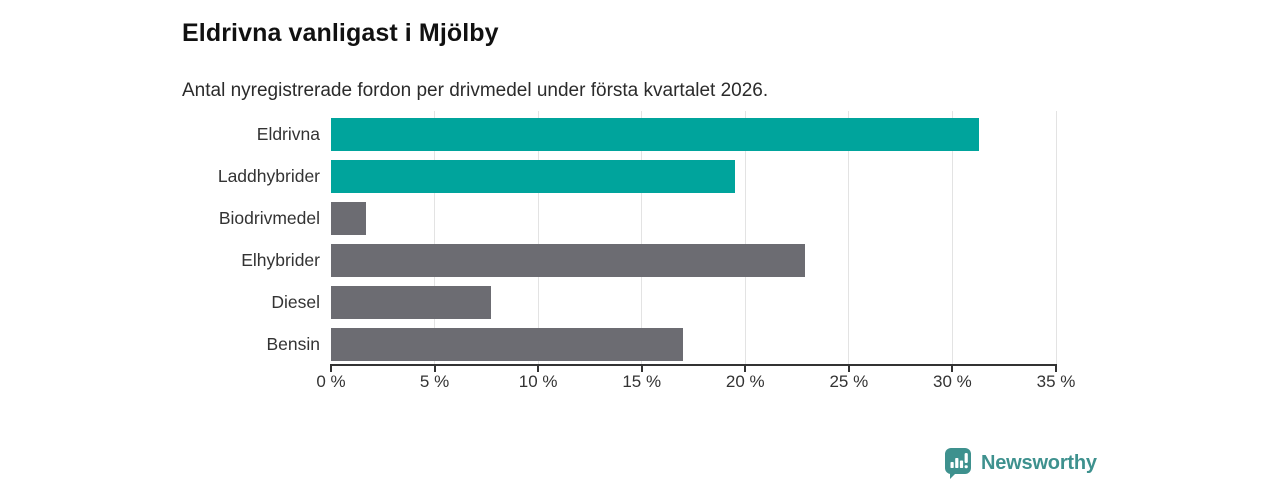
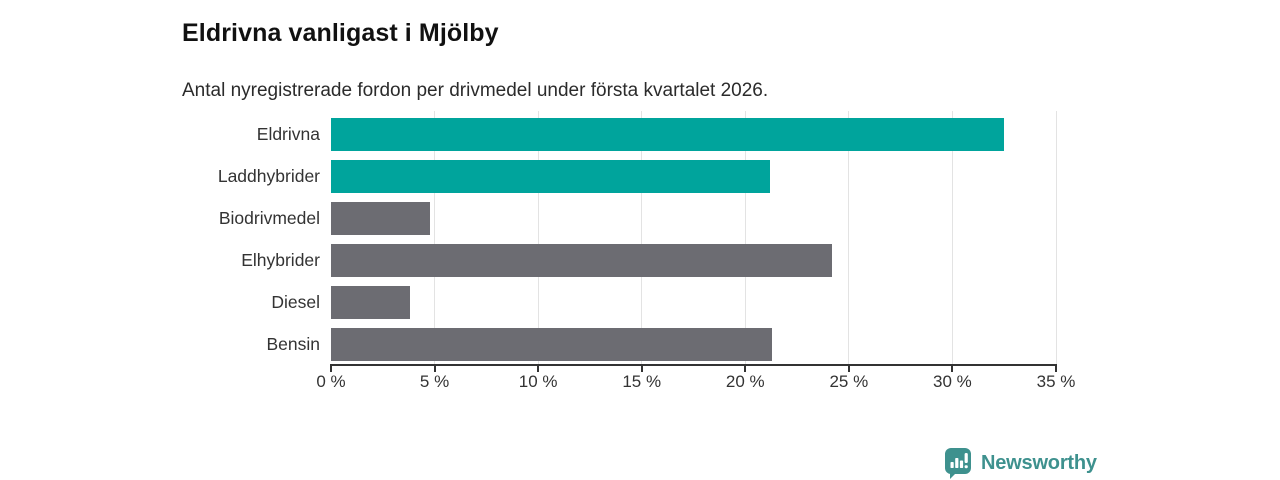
Eldrivna: 31.3% -> 32.5%
Laddhybrider: 19.5% -> 21.2%
Biodrivmedel: 1.7% -> 4.8%
Elhybrider: 22.9% -> 24.2%
Diesel: 7.7% -> 3.8%
Bensin: 17.0% -> 21.3%
